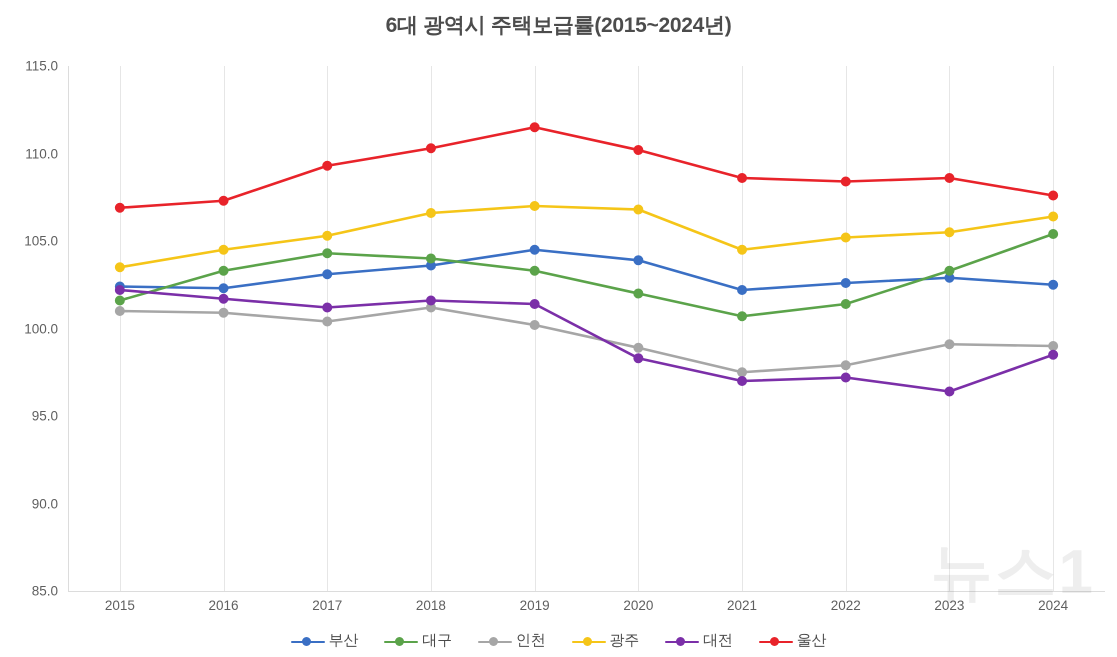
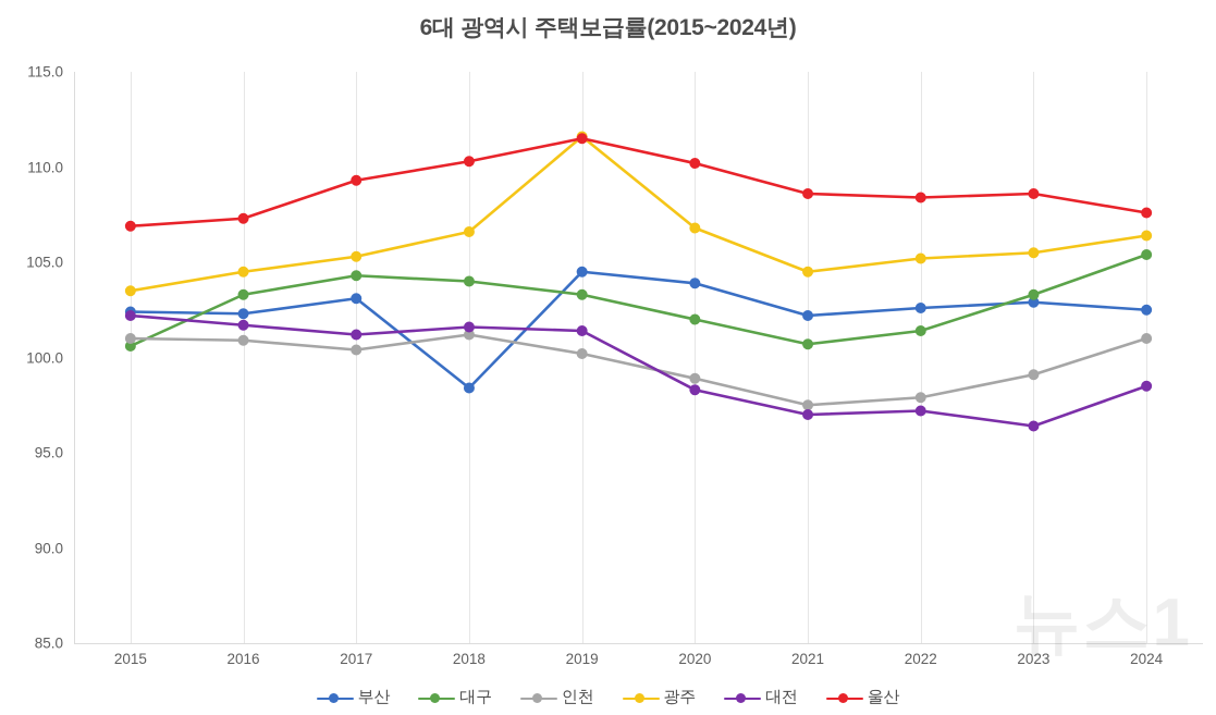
대구/2015: 101.6 -> 100.6
부산/2018: 103.6 -> 98.4
광주/2019: 107.0 -> 111.6
인천/2024: 99.0 -> 101.0
